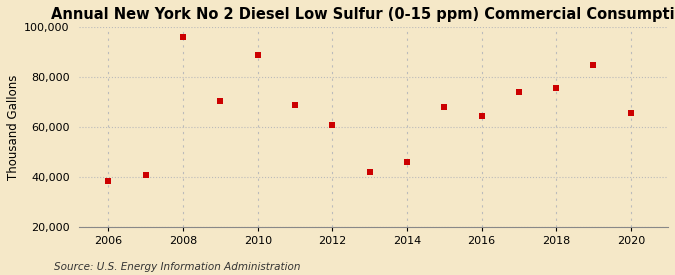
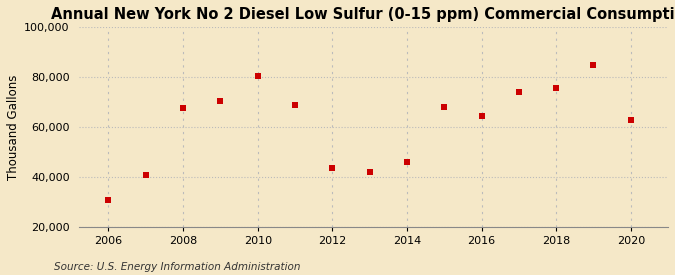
2006: 38,500 -> 31,000
2008: 96,000 -> 67,500
2010: 89,000 -> 80,500
2012: 61,000 -> 43,500
2020: 65,500 -> 63,000
